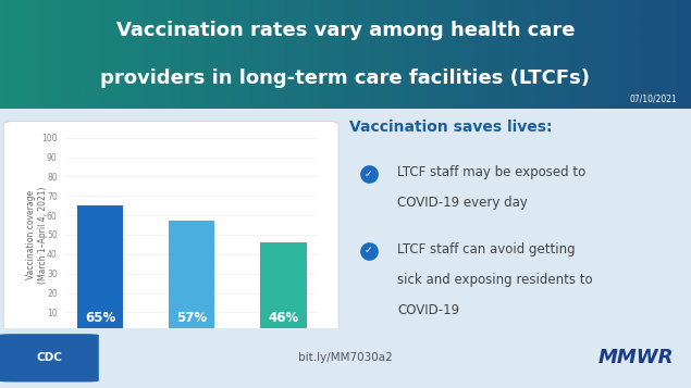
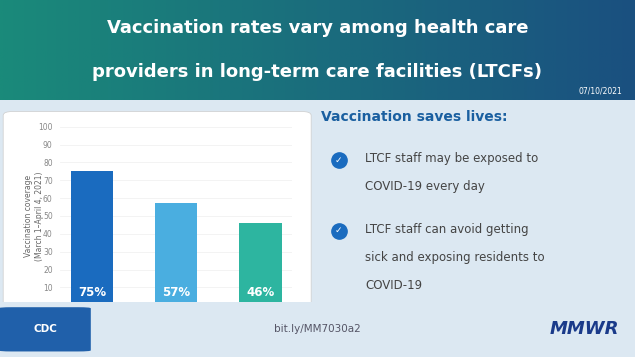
Physicians: 65% -> 75%
